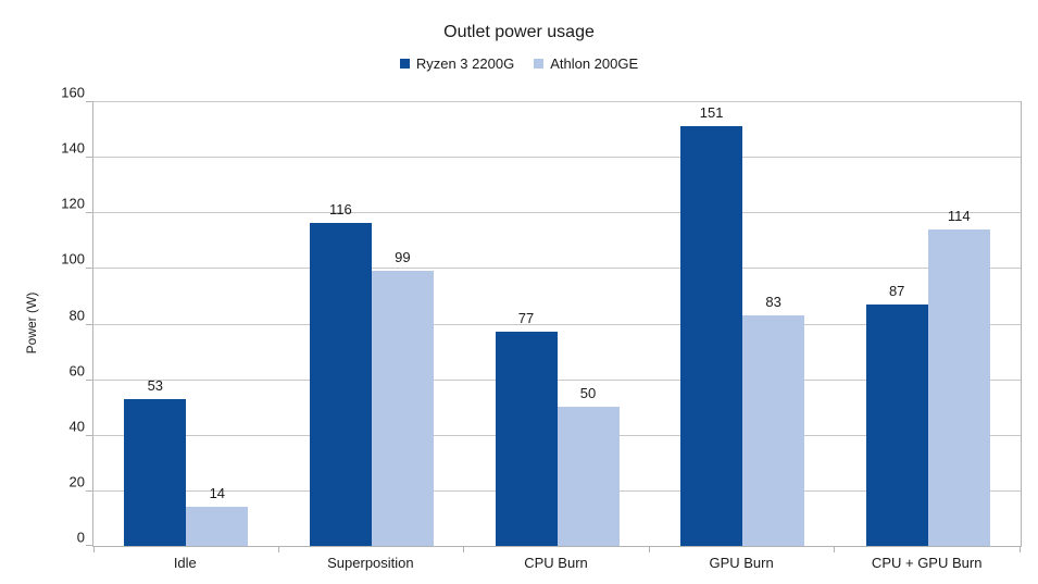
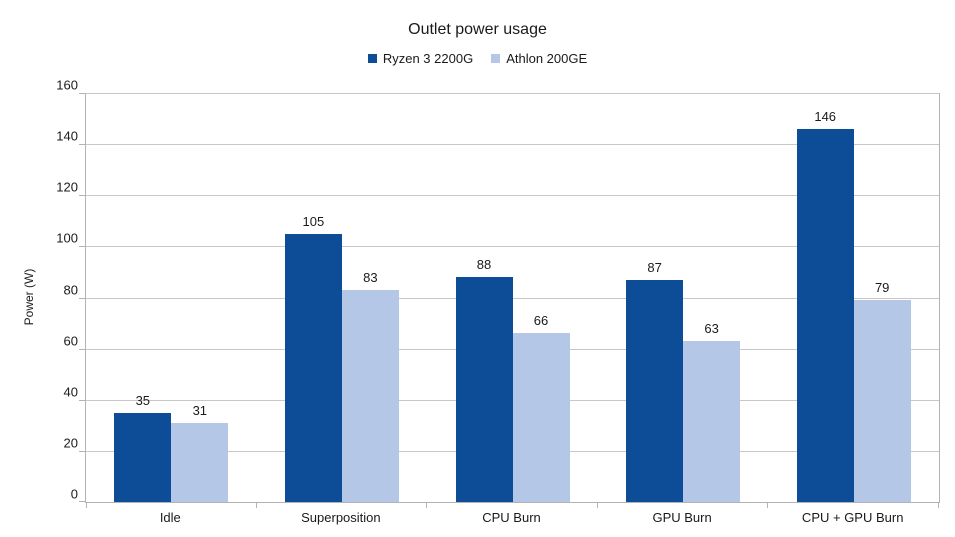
Ryzen 3 2200G/Idle: 53 -> 35
Athlon 200GE/Idle: 14 -> 31
Ryzen 3 2200G/Superposition: 116 -> 105
Athlon 200GE/Superposition: 99 -> 83
Ryzen 3 2200G/CPU Burn: 77 -> 88
Athlon 200GE/CPU Burn: 50 -> 66
Ryzen 3 2200G/GPU Burn: 151 -> 87
Athlon 200GE/GPU Burn: 83 -> 63
Ryzen 3 2200G/CPU + GPU Burn: 87 -> 146
Athlon 200GE/CPU + GPU Burn: 114 -> 79
